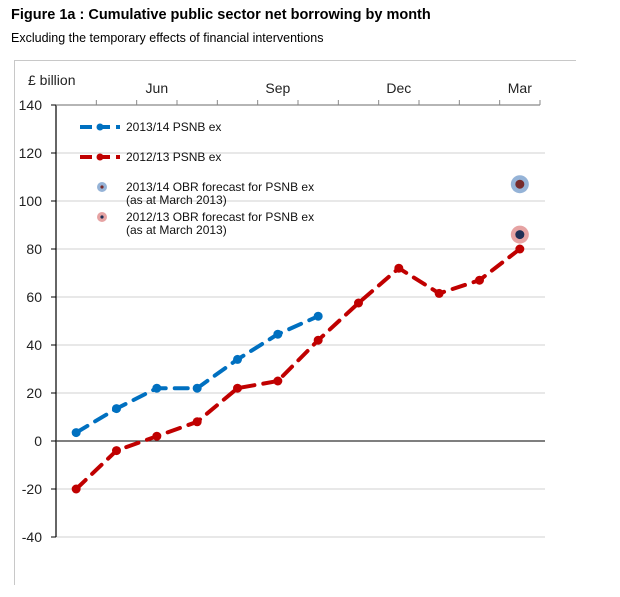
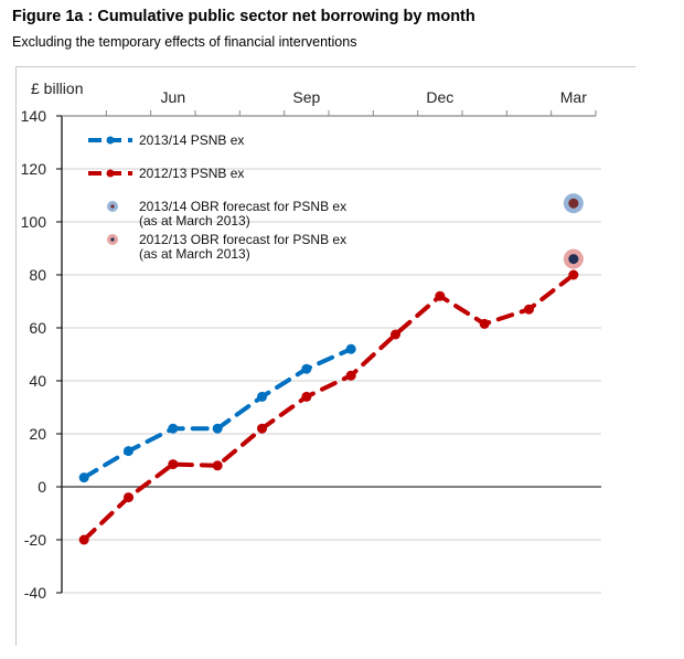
2012/13 PSNB ex/Jun: 2 -> 8
2012/13 PSNB ex/Sep: 25 -> 34
